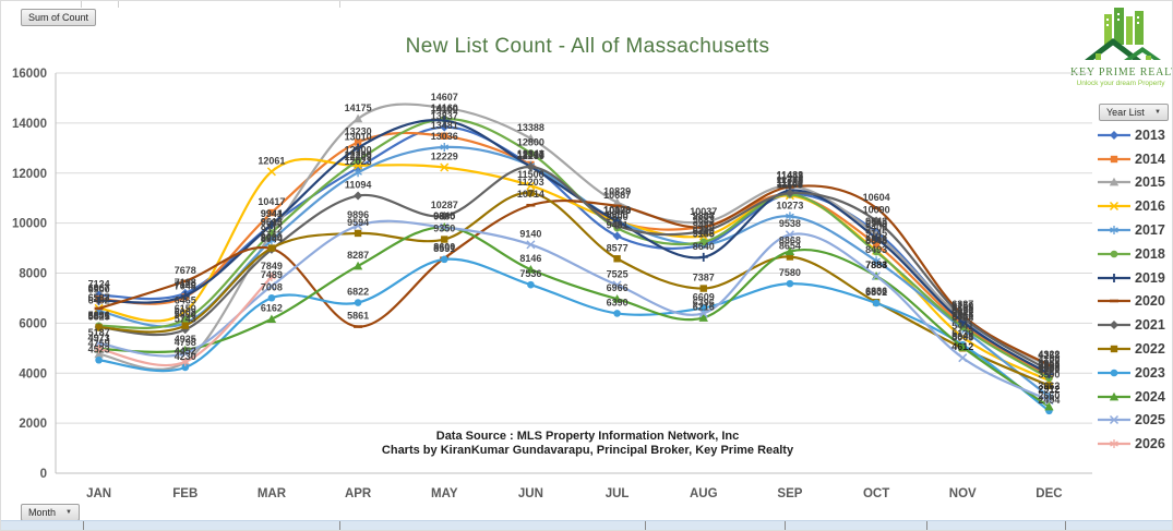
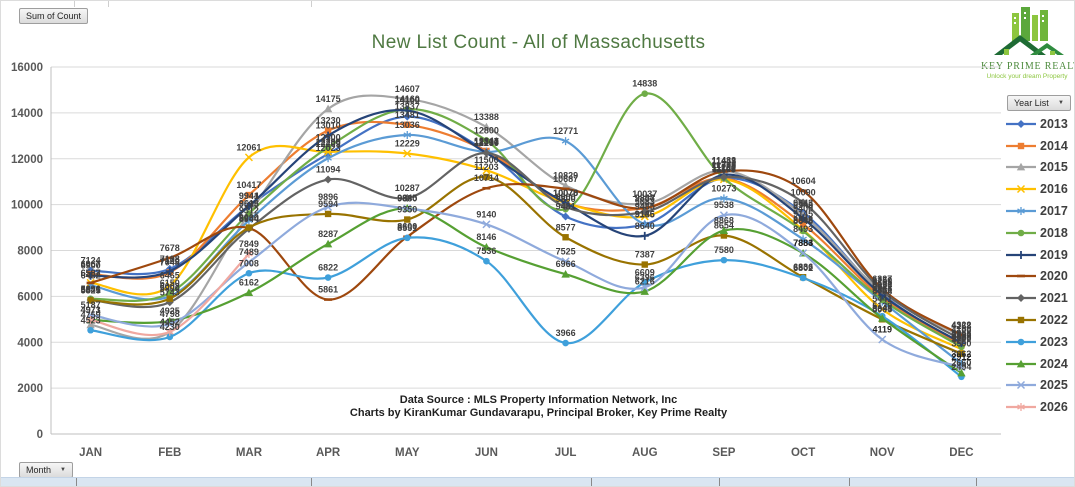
2017/JUL: 10100 -> 12771
2023/JUL: 6390 -> 3966
2018/AUG: 9249 -> 14838
2025/NOV: 4612 -> 4119
